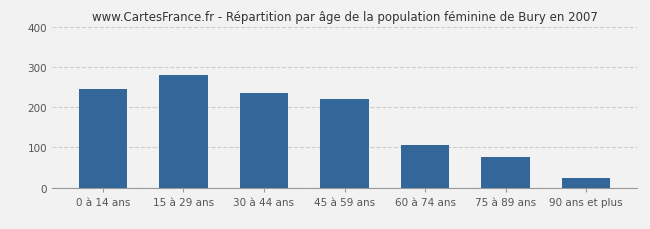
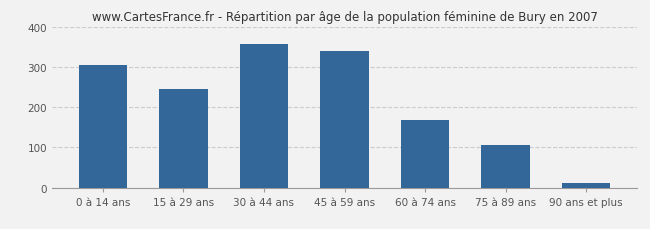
0 à 14 ans: 245 -> 304
15 à 29 ans: 280 -> 246
30 à 44 ans: 235 -> 358
45 à 59 ans: 220 -> 340
60 à 74 ans: 105 -> 168
75 à 89 ans: 75 -> 105
90 ans et plus: 25 -> 11
